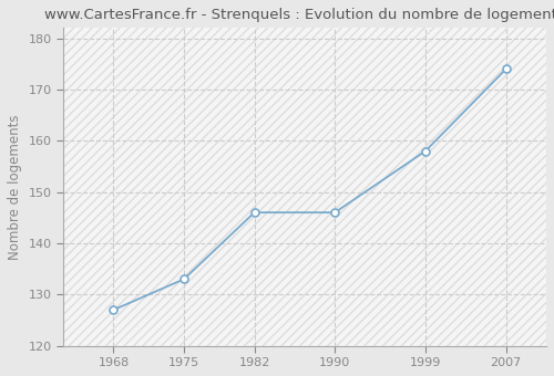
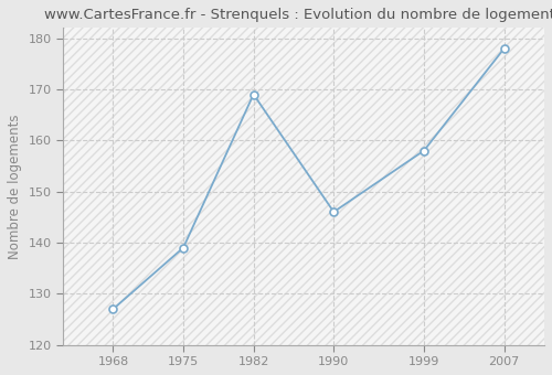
1975: 133 -> 139
1982: 146 -> 169
2007: 174 -> 178
